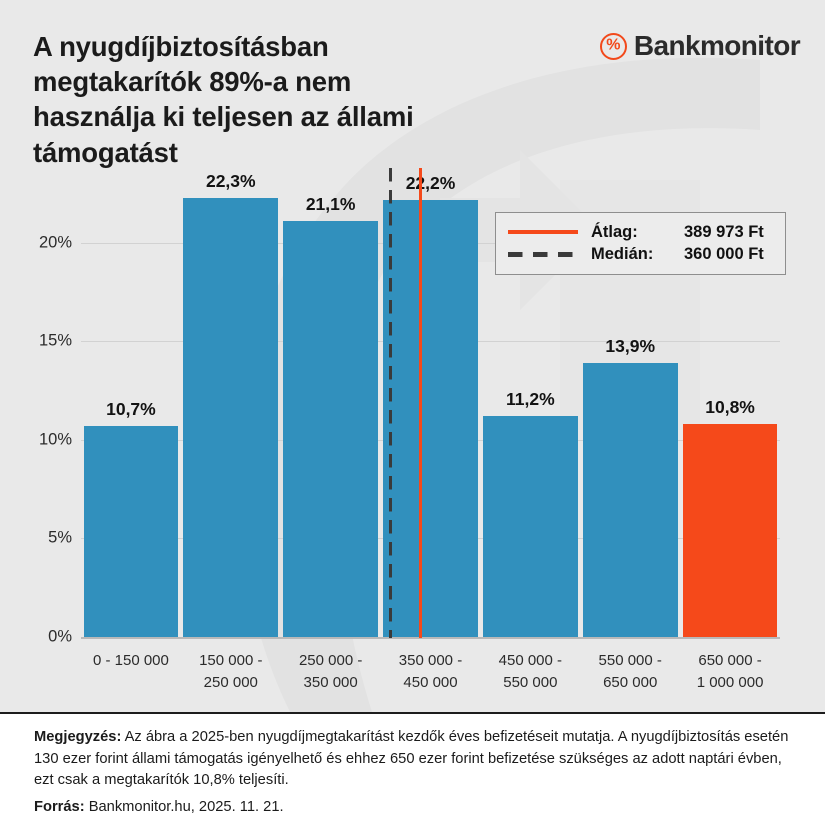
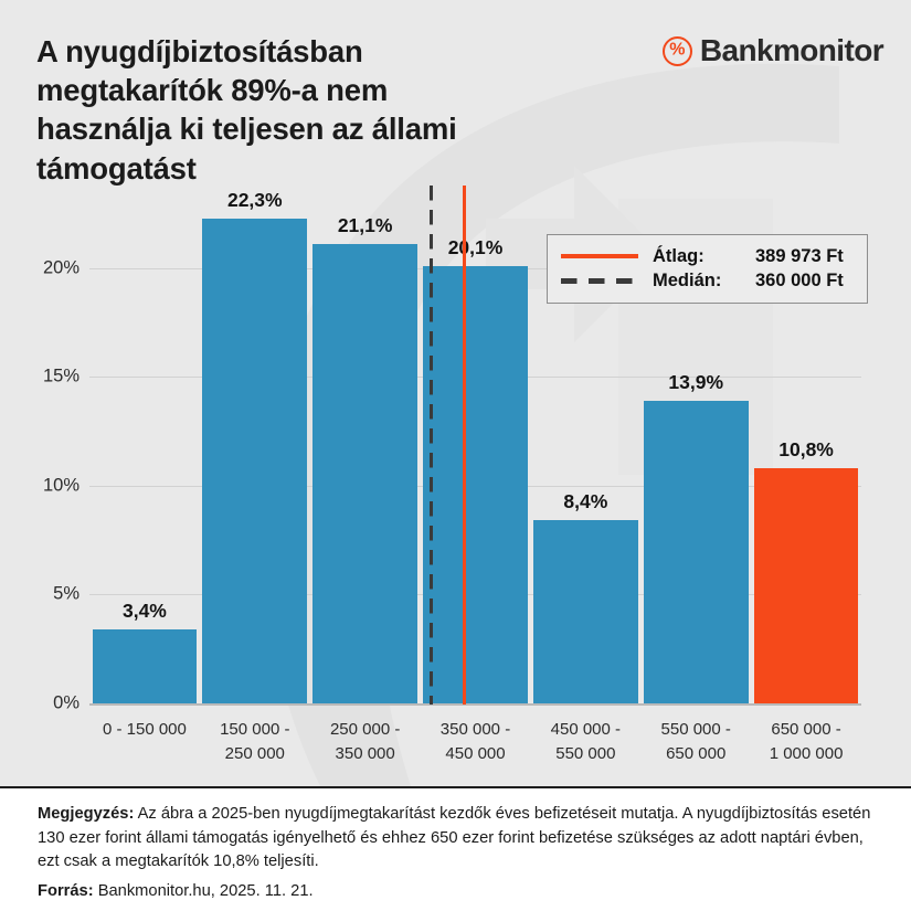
0 - 150 000: 10,7% -> 3,4%
350 000 - 450 000: 22,2% -> 20,1%
450 000 - 550 000: 11,2% -> 8,4%
